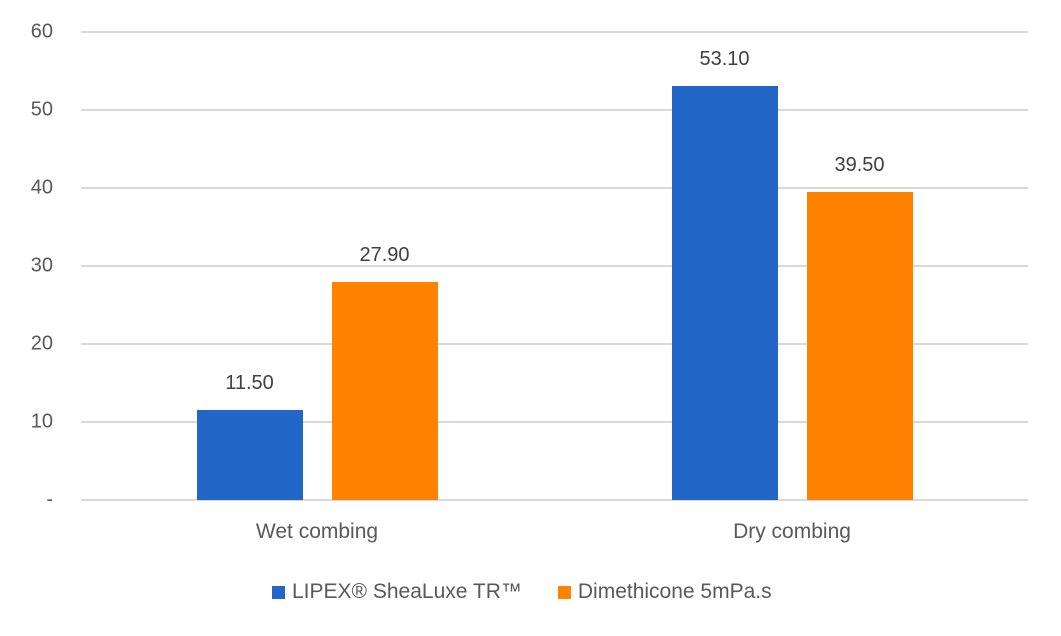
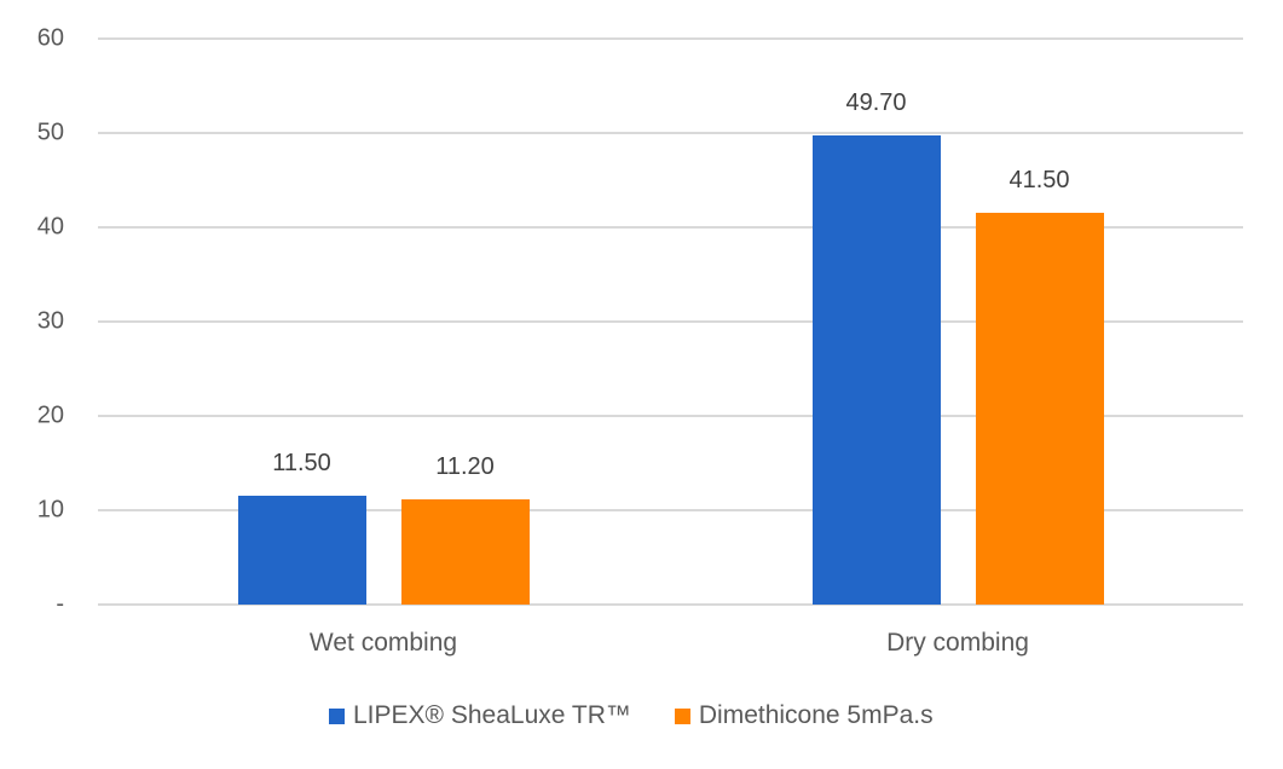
Dimethicone 5mPa.s/Wet combing: 27.90 -> 11.20
LIPEX® SheaLuxe TR™/Dry combing: 53.10 -> 49.70
Dimethicone 5mPa.s/Dry combing: 39.50 -> 41.50
